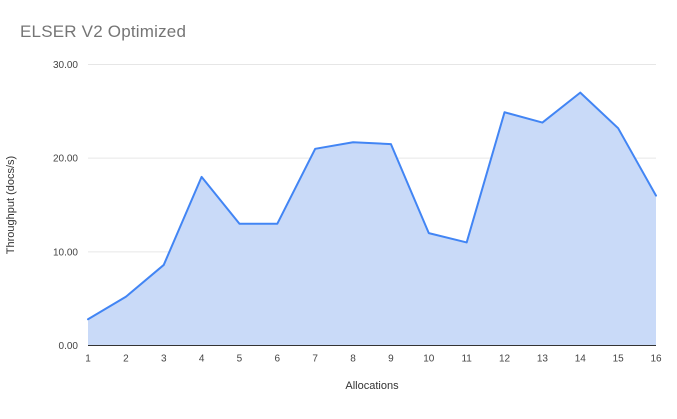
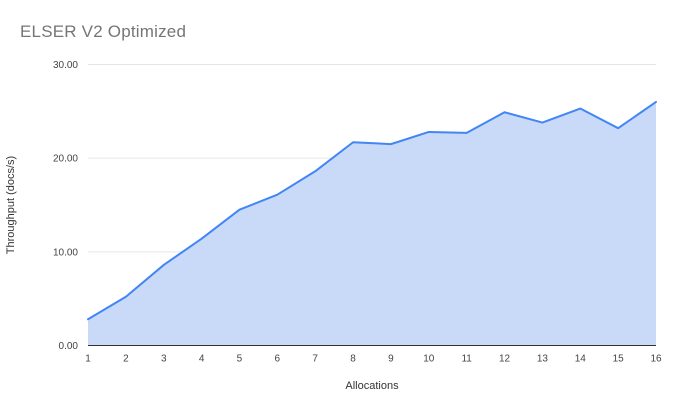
4: 18 -> 11
5: 13 -> 14
6: 13 -> 16
7: 21 -> 19
10: 12 -> 23
11: 11 -> 23
14: 27 -> 25
16: 16 -> 26
